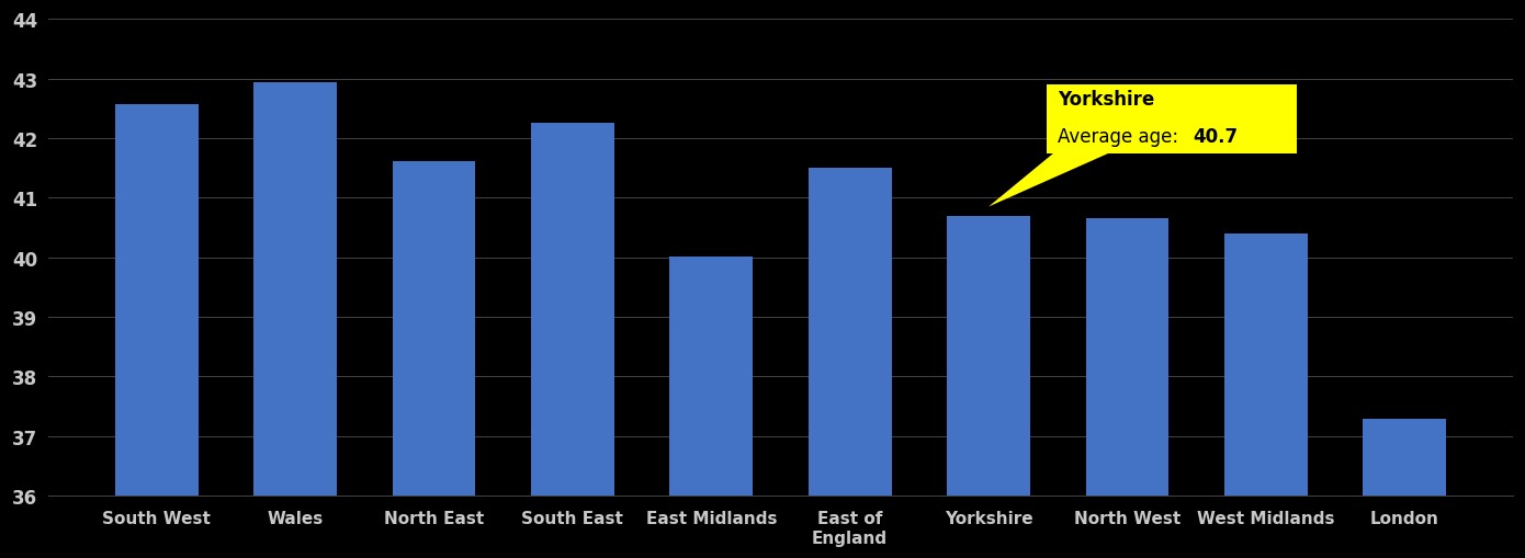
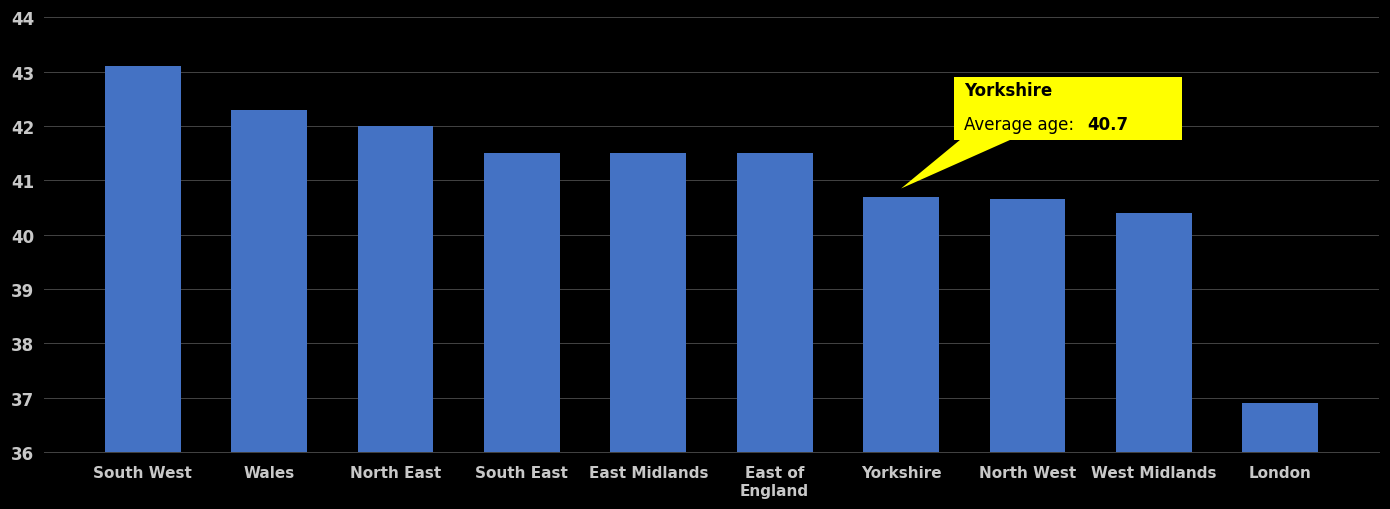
South West: 42.56 -> 43.10
Wales: 42.94 -> 42.30
North East: 41.62 -> 42.00
South East: 42.26 -> 41.50
East Midlands: 40.02 -> 41.50
London: 37.30 -> 36.90
